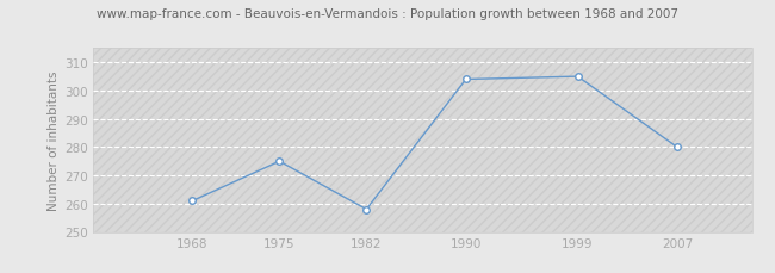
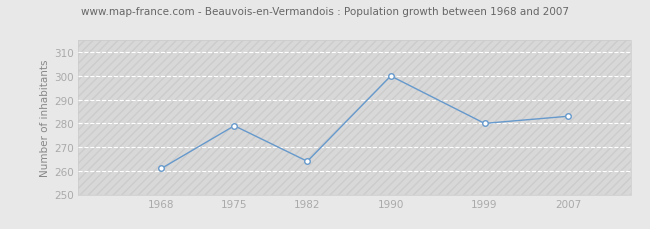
1975: 275 -> 279
1982: 258 -> 264
1990: 304 -> 300
1999: 305 -> 280
2007: 280 -> 283
